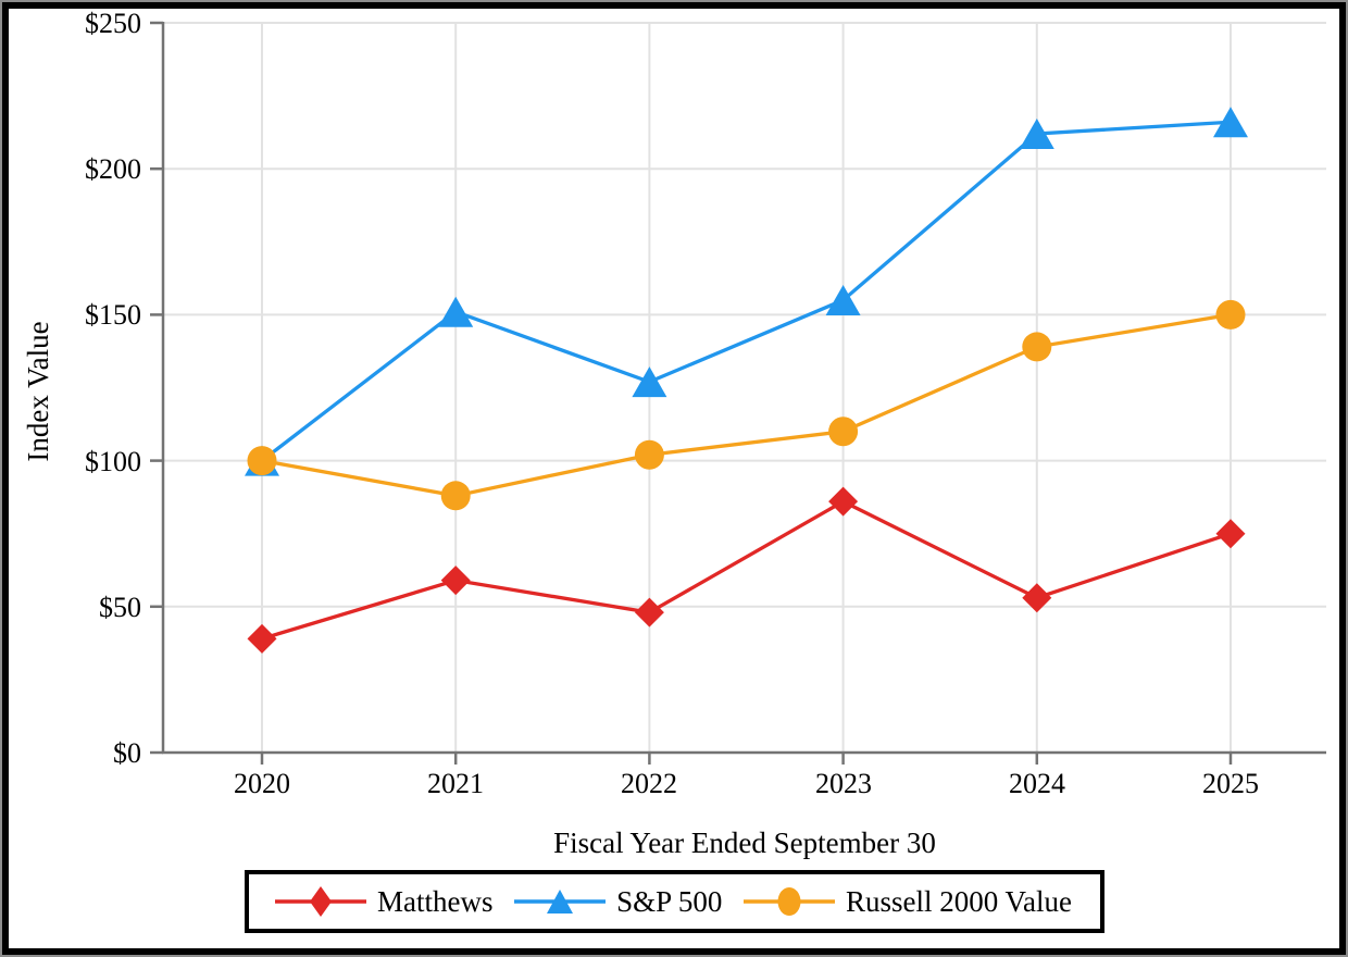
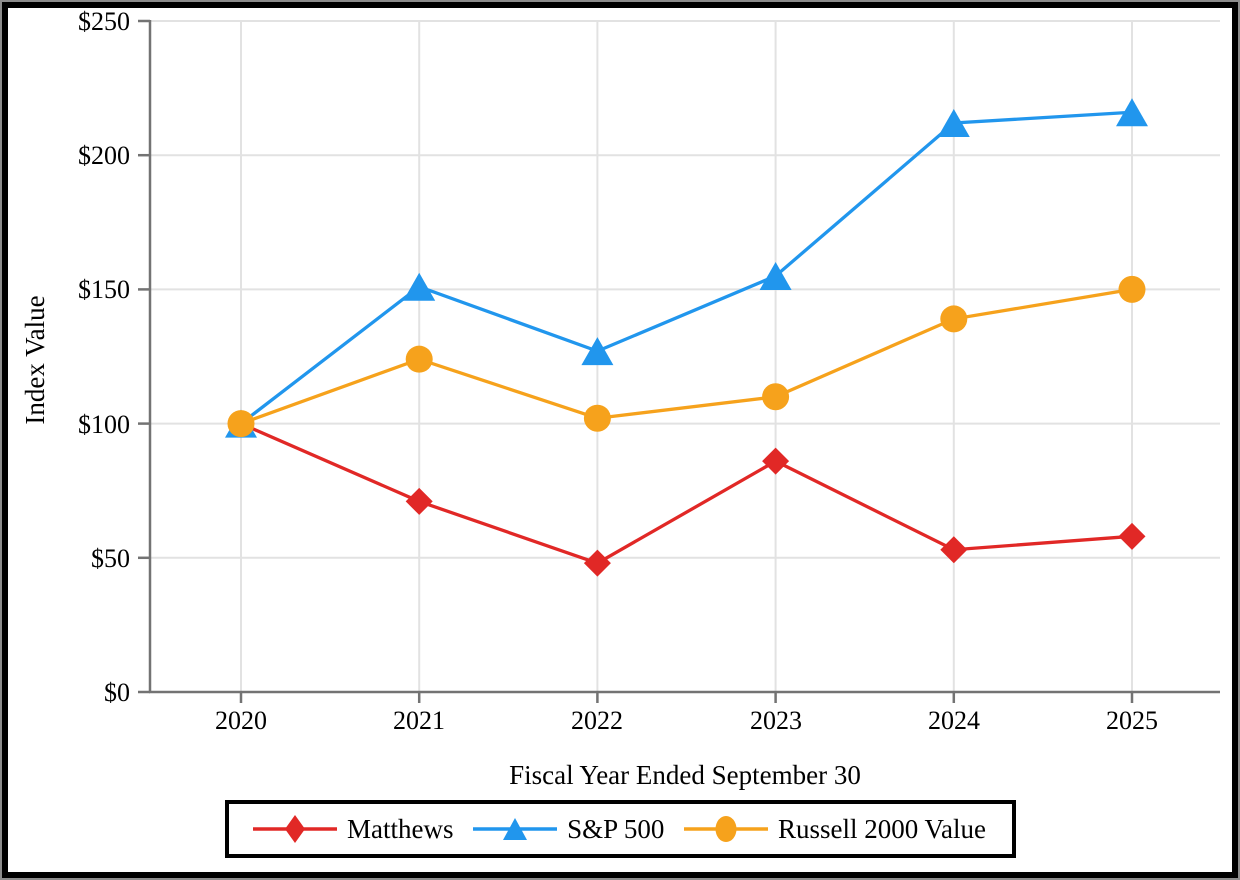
Matthews/2020: $39 -> $100
Matthews/2021: $59 -> $71
Russell 2000 Value/2021: $88 -> $124
Matthews/2025: $75 -> $58
